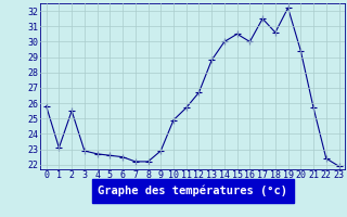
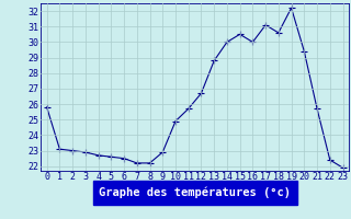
2: 25.5 -> 23.0
17: 31.5 -> 31.1
